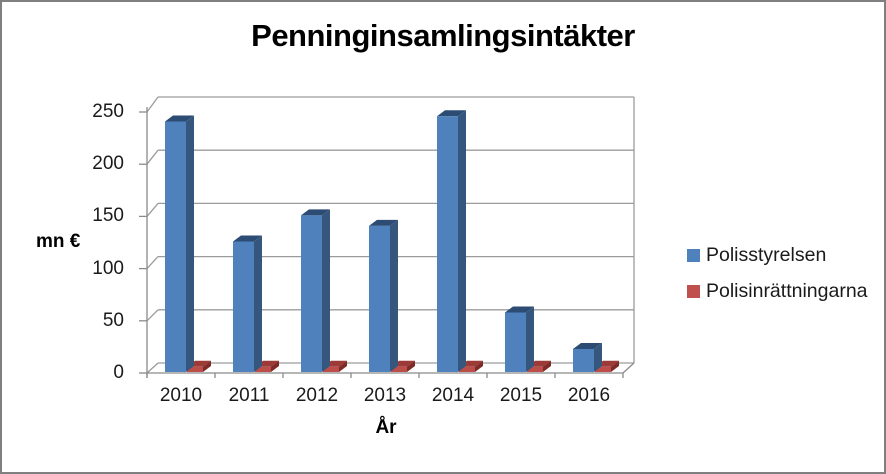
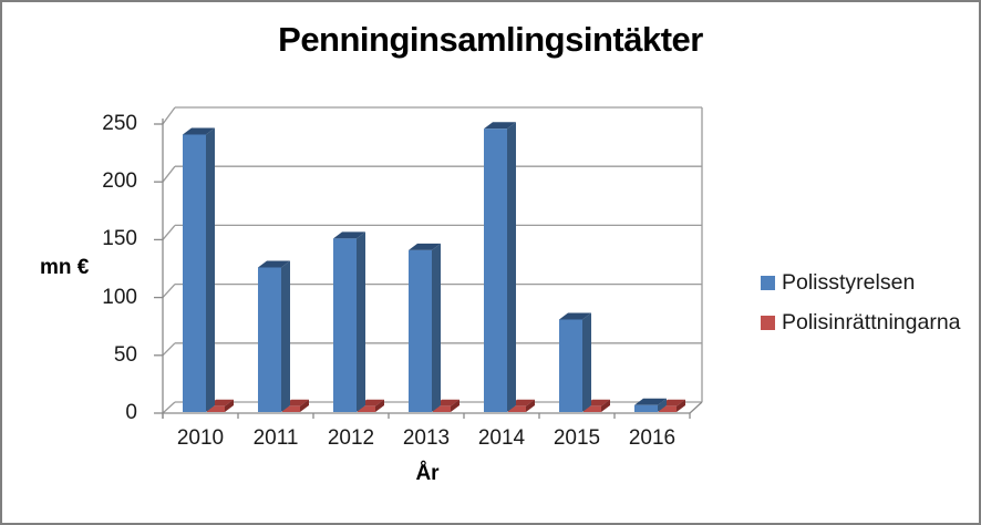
Polisstyrelsen/2015: 57 -> 80
Polisstyrelsen/2016: 22 -> 6
